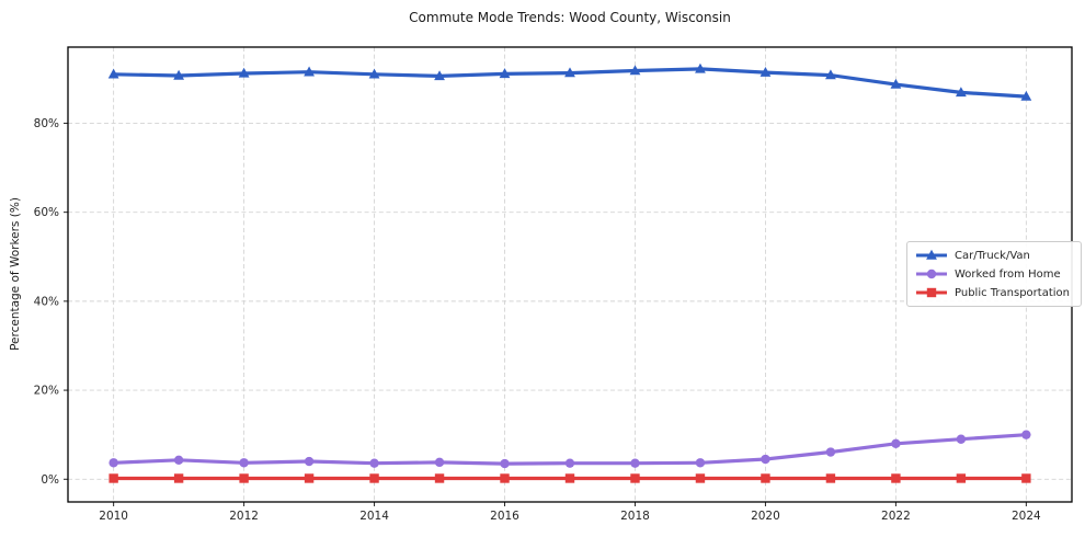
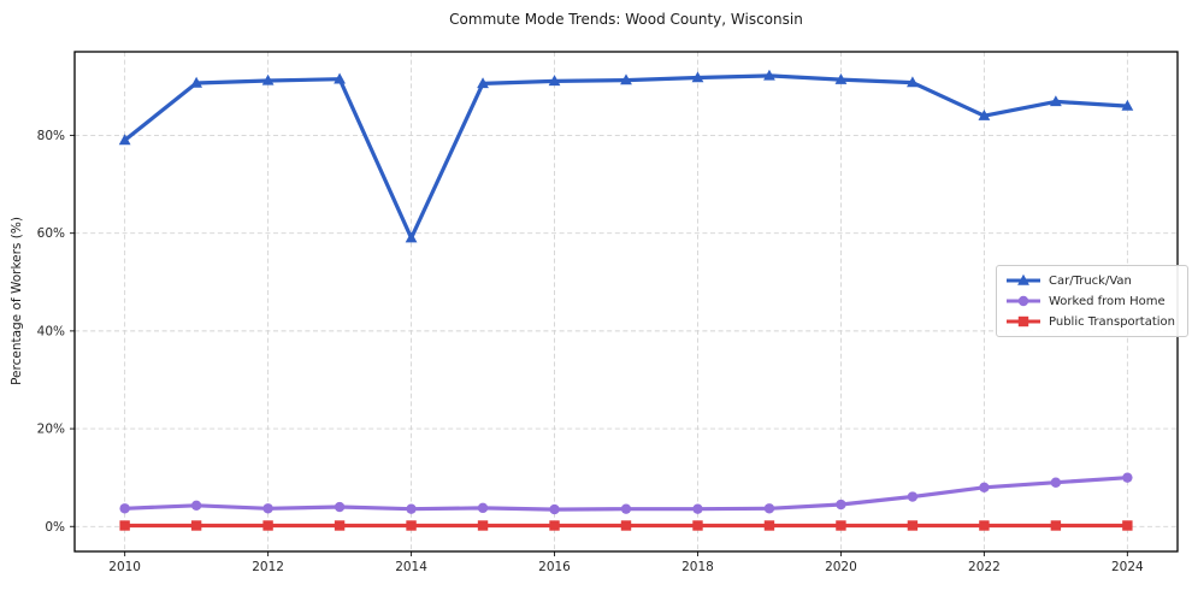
Car/Truck/Van/2010: 91% -> 79%
Car/Truck/Van/2014: 91% -> 59%
Car/Truck/Van/2022: 89% -> 84%
